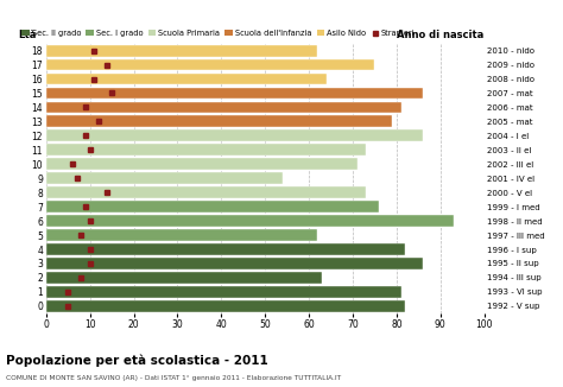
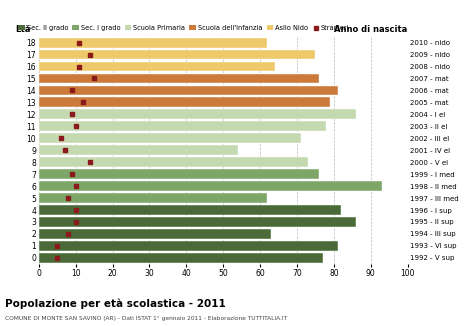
15: 86 -> 76
11: 73 -> 78
0: 82 -> 77
